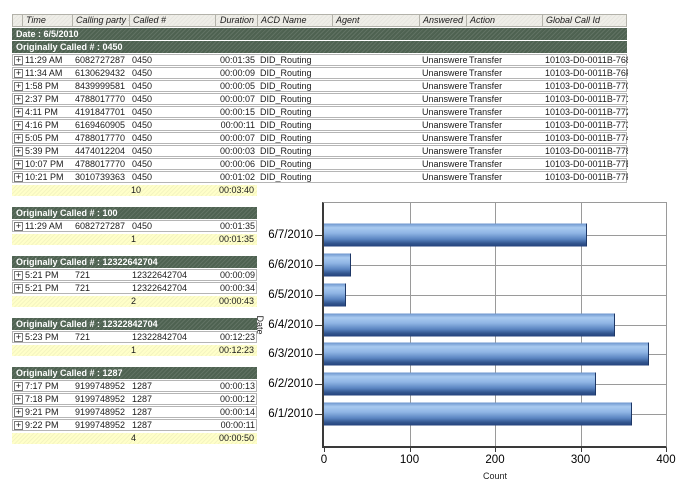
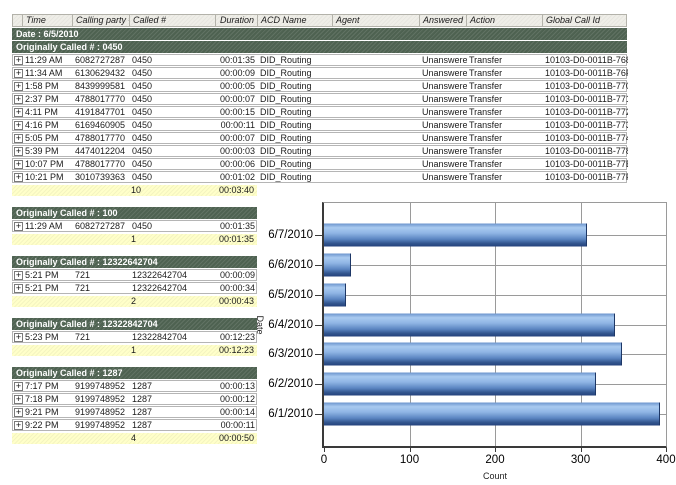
6/3/2010: 380 -> 350
6/1/2010: 360 -> 390
